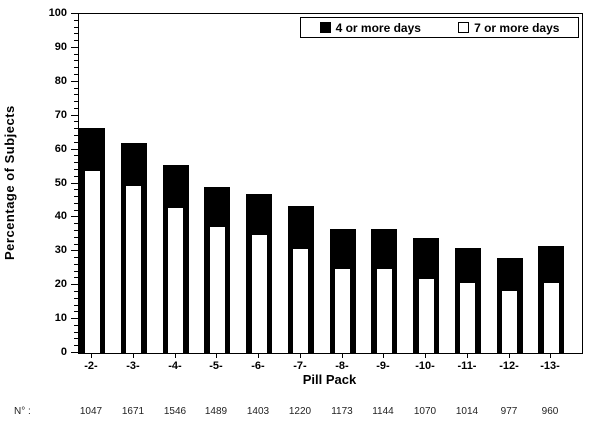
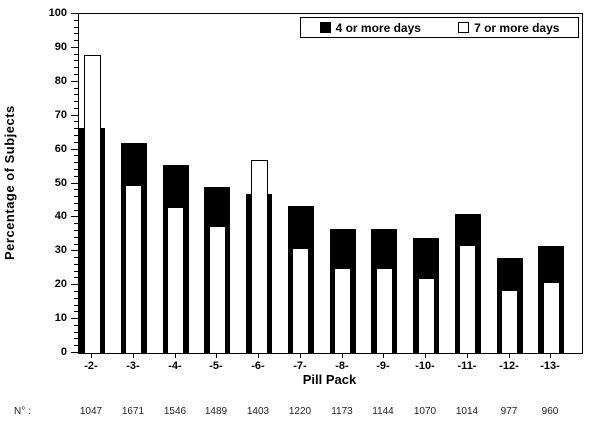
7 or more days/-2-: 54 -> 88
7 or more days/-6-: 35 -> 57
4 or more days/-11-: 31 -> 41
7 or more days/-11-: 21 -> 32
